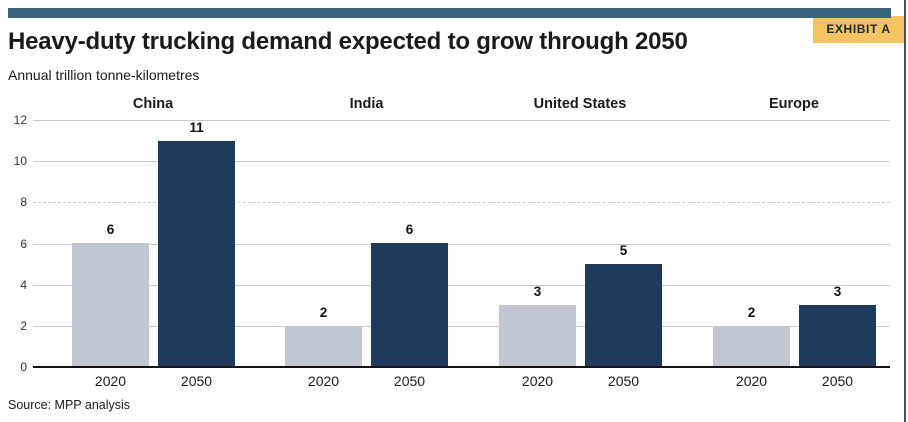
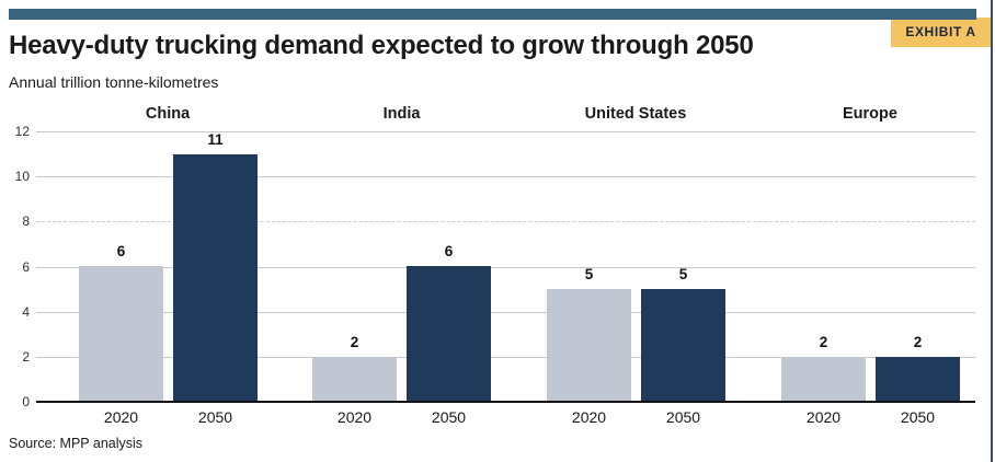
2020/United States: 3 -> 5
2050/Europe: 3 -> 2
